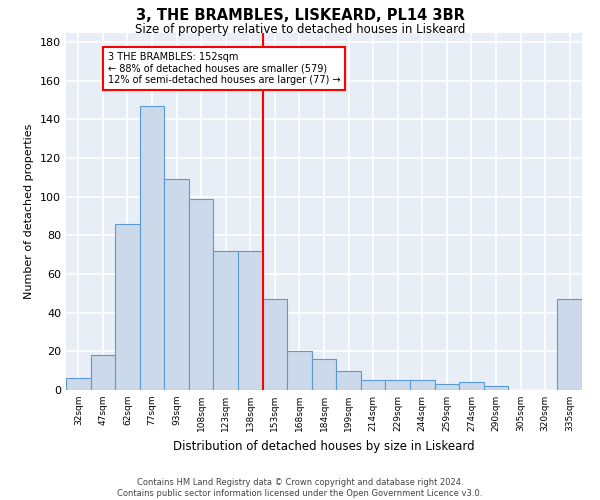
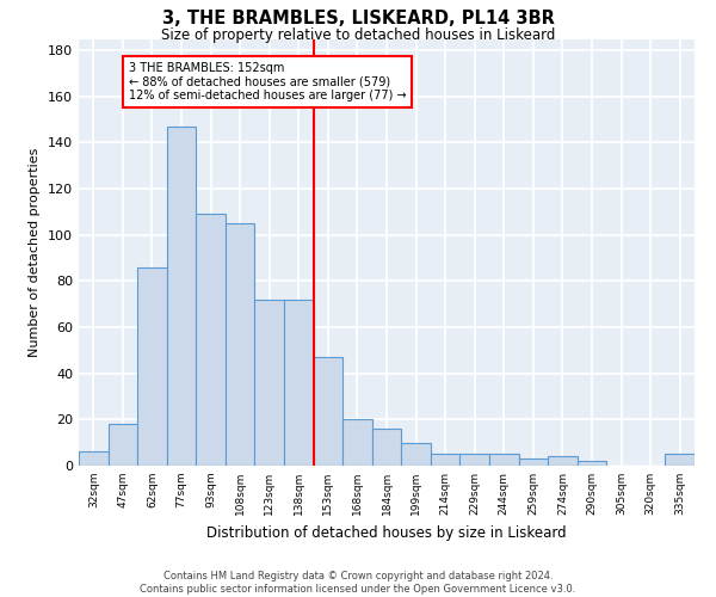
108sqm: 99 -> 105
335sqm: 47 -> 5
